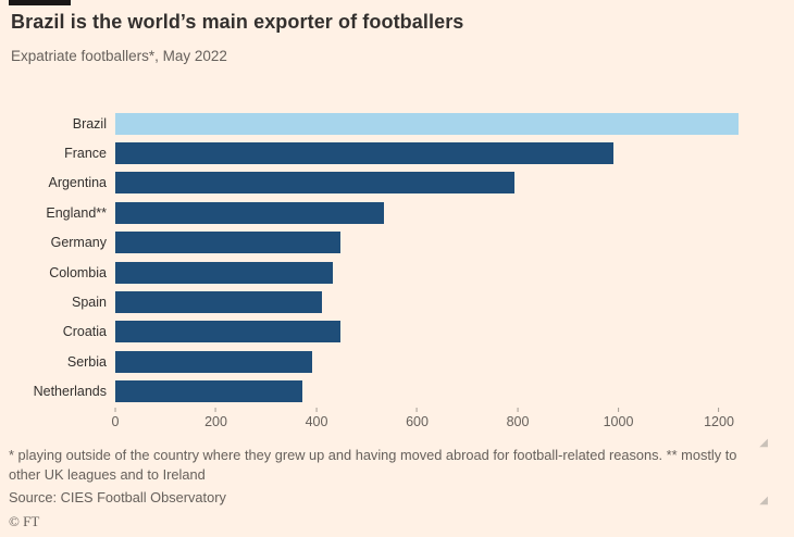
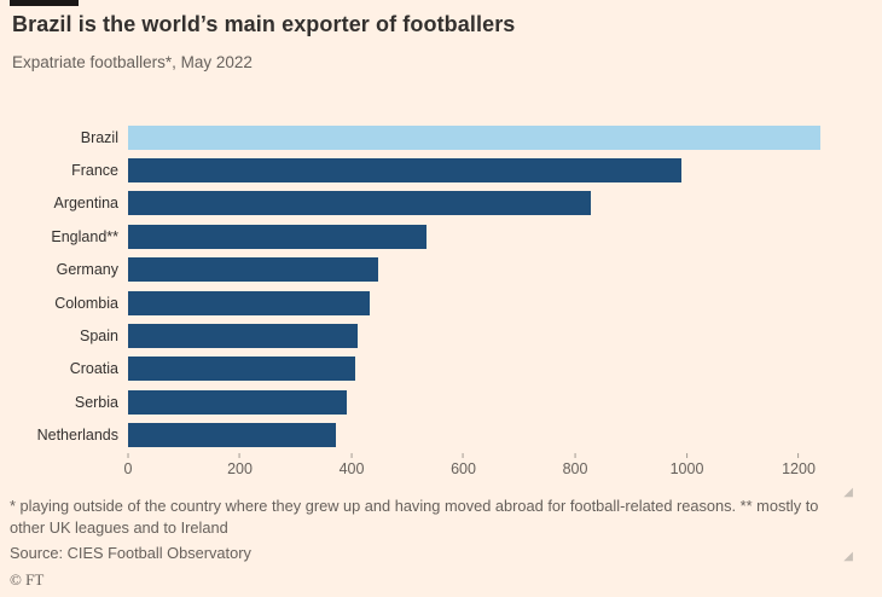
Argentina: 780 -> 820
Croatia: 440 -> 400
